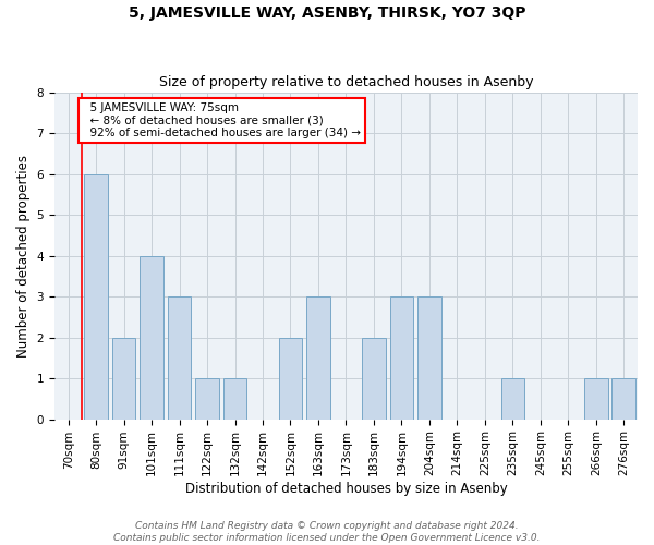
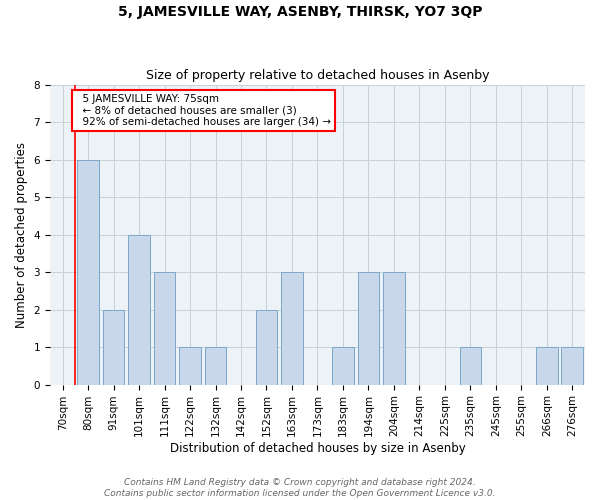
183sqm: 2 -> 1
